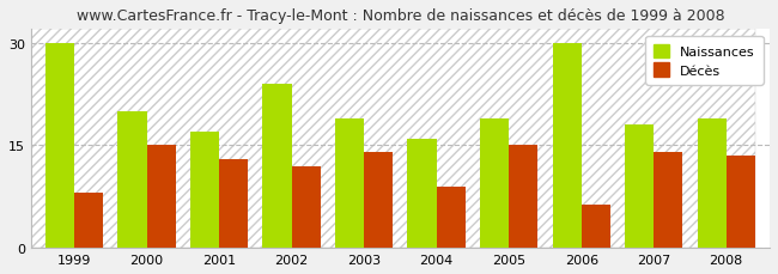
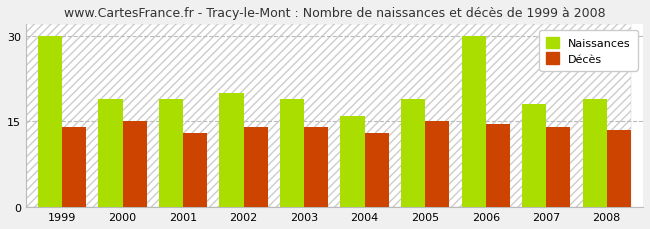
Décès/1999: 8.0 -> 14.0
Naissances/2000: 20 -> 19
Naissances/2001: 17 -> 19
Naissances/2002: 24 -> 20
Décès/2002: 12.0 -> 14.0
Décès/2004: 9.0 -> 13.0
Décès/2006: 6.4 -> 14.5
